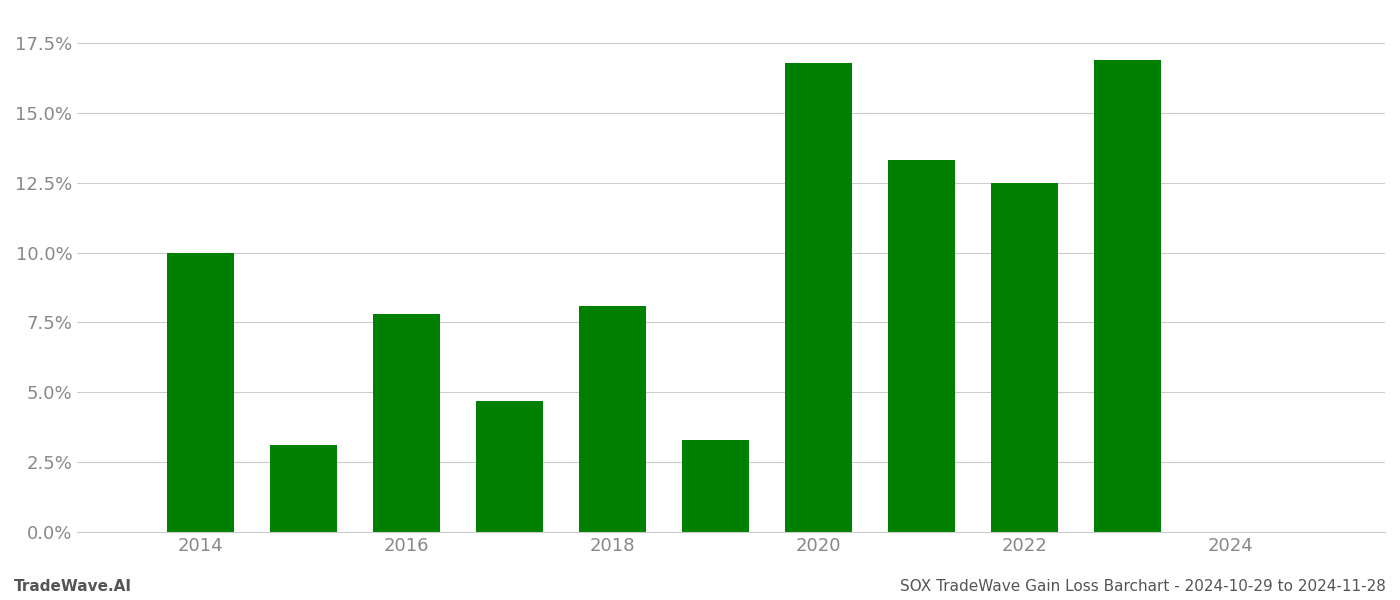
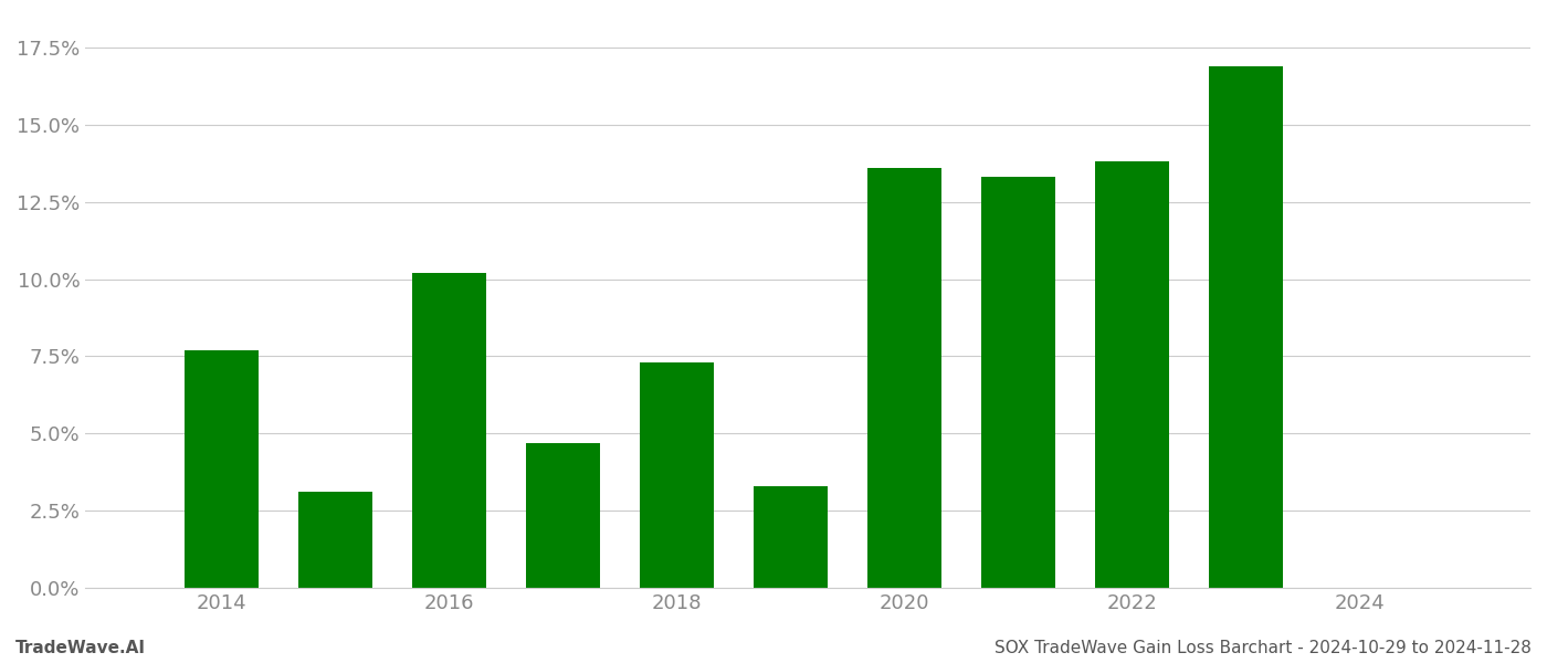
2014: 10.0% -> 7.7%
2016: 7.8% -> 10.2%
2018: 8.1% -> 7.3%
2020: 16.8% -> 13.6%
2022: 12.5% -> 13.8%
